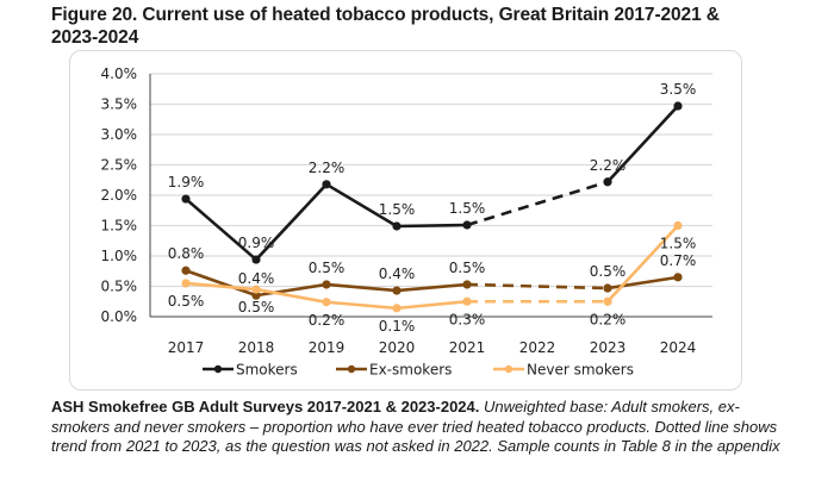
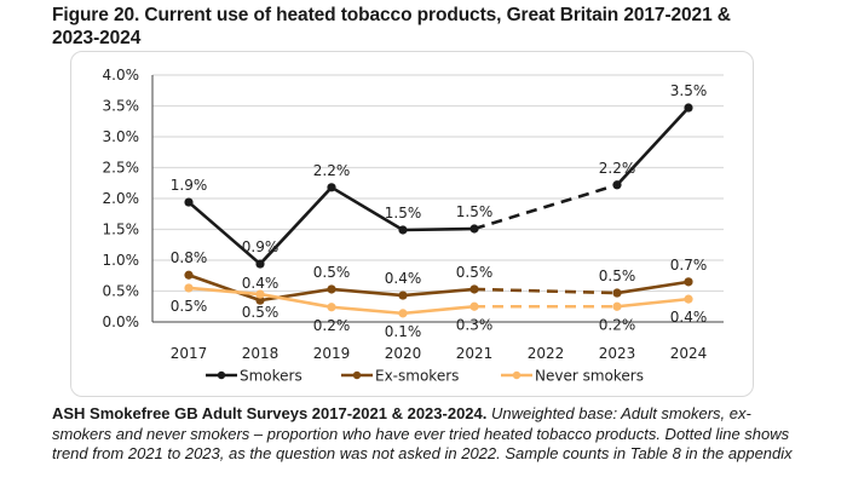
Never smokers/2024: 1.5% -> 0.4%
